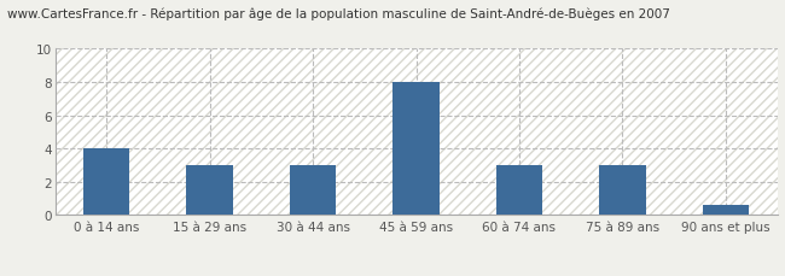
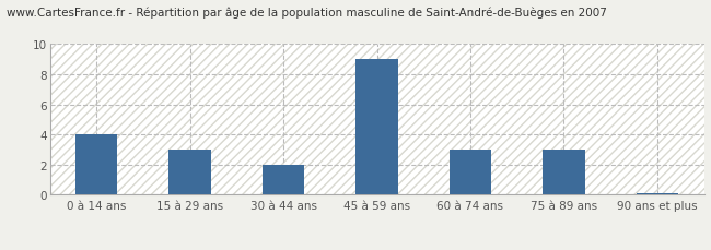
30 à 44 ans: 3.0 -> 2.0
45 à 59 ans: 8.0 -> 9.0
90 ans et plus: 0.6 -> 0.1
